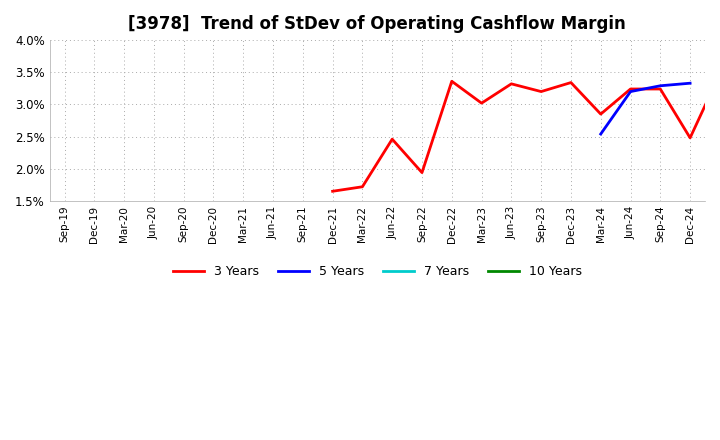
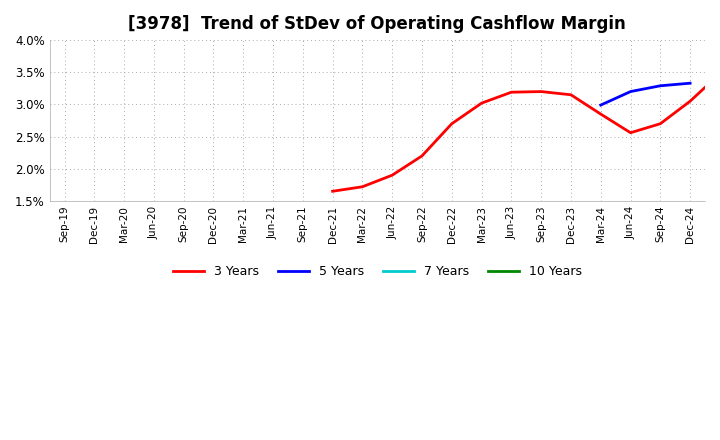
3 Years/Jun-22: 2.46% -> 1.90%
3 Years/Sep-22: 1.94% -> 2.20%
3 Years/Dec-22: 3.36% -> 2.70%
3 Years/Jun-23: 3.32% -> 3.19%
3 Years/Dec-23: 3.34% -> 3.15%
5 Years/Mar-24: 2.54% -> 2.99%
3 Years/Jun-24: 3.24% -> 2.56%
3 Years/Sep-24: 3.24% -> 2.70%
3 Years/Dec-24: 2.48% -> 3.05%
